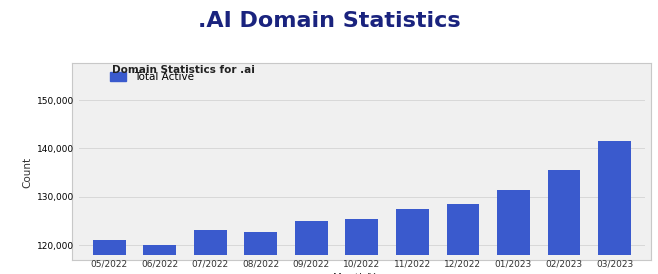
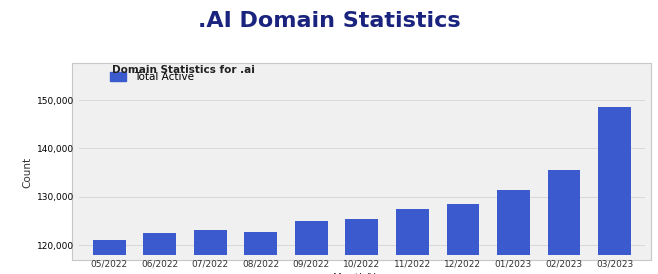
06/2022: 120,000 -> 122,600
03/2023: 141,500 -> 148,500
